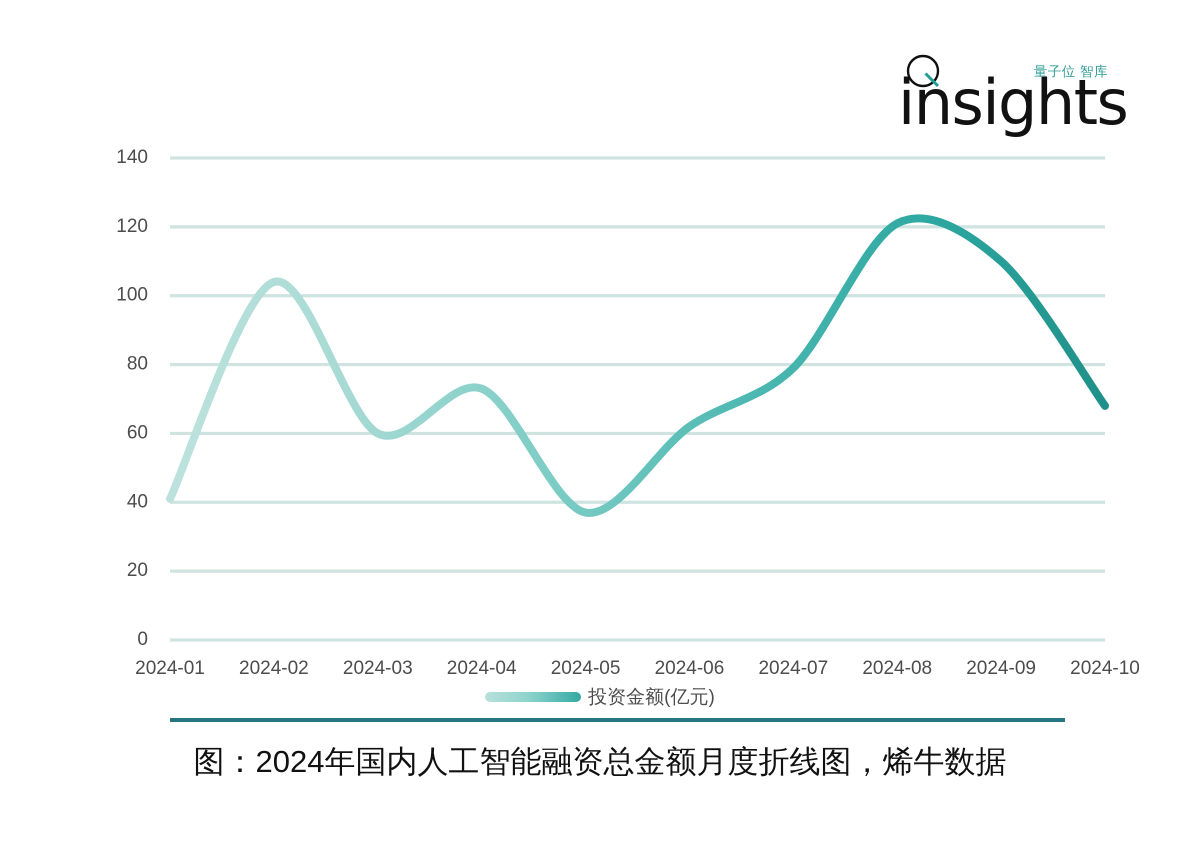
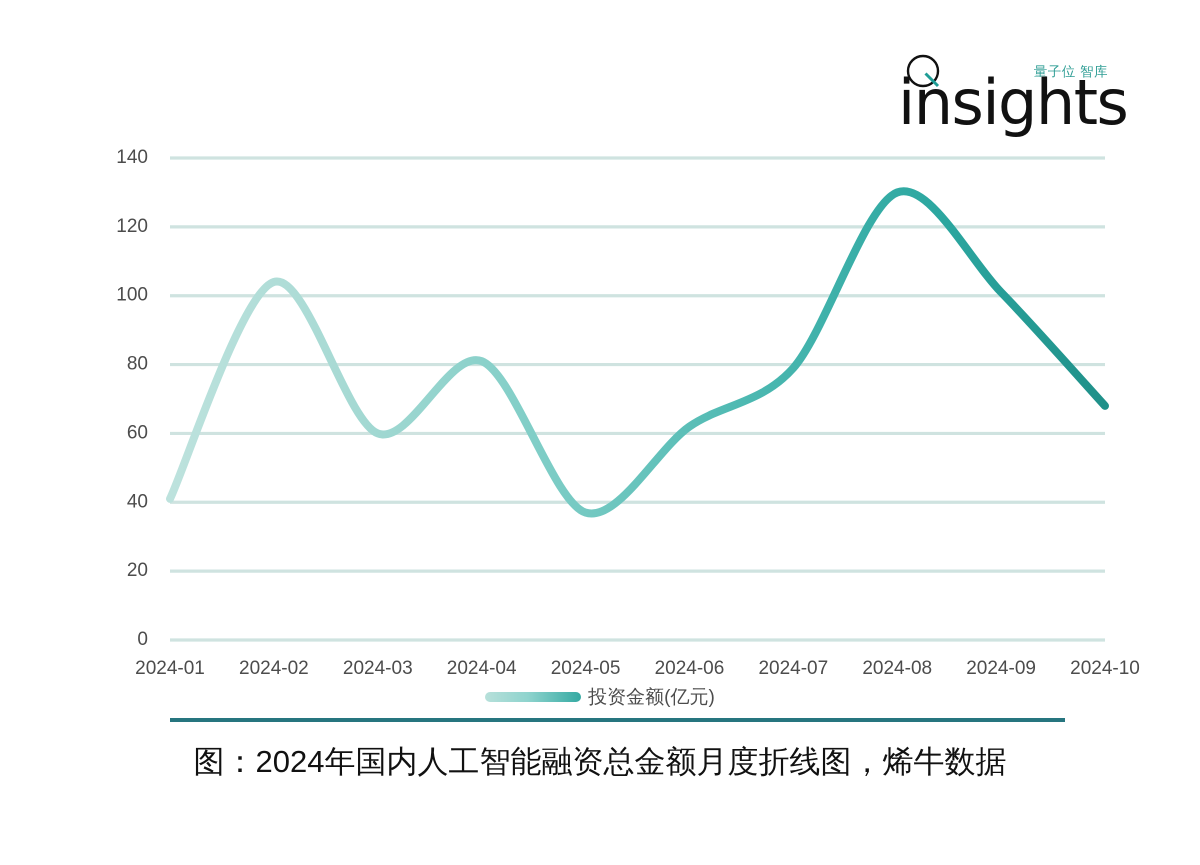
2024-04: 73 -> 81
2024-08: 121 -> 130
2024-09: 110 -> 101
